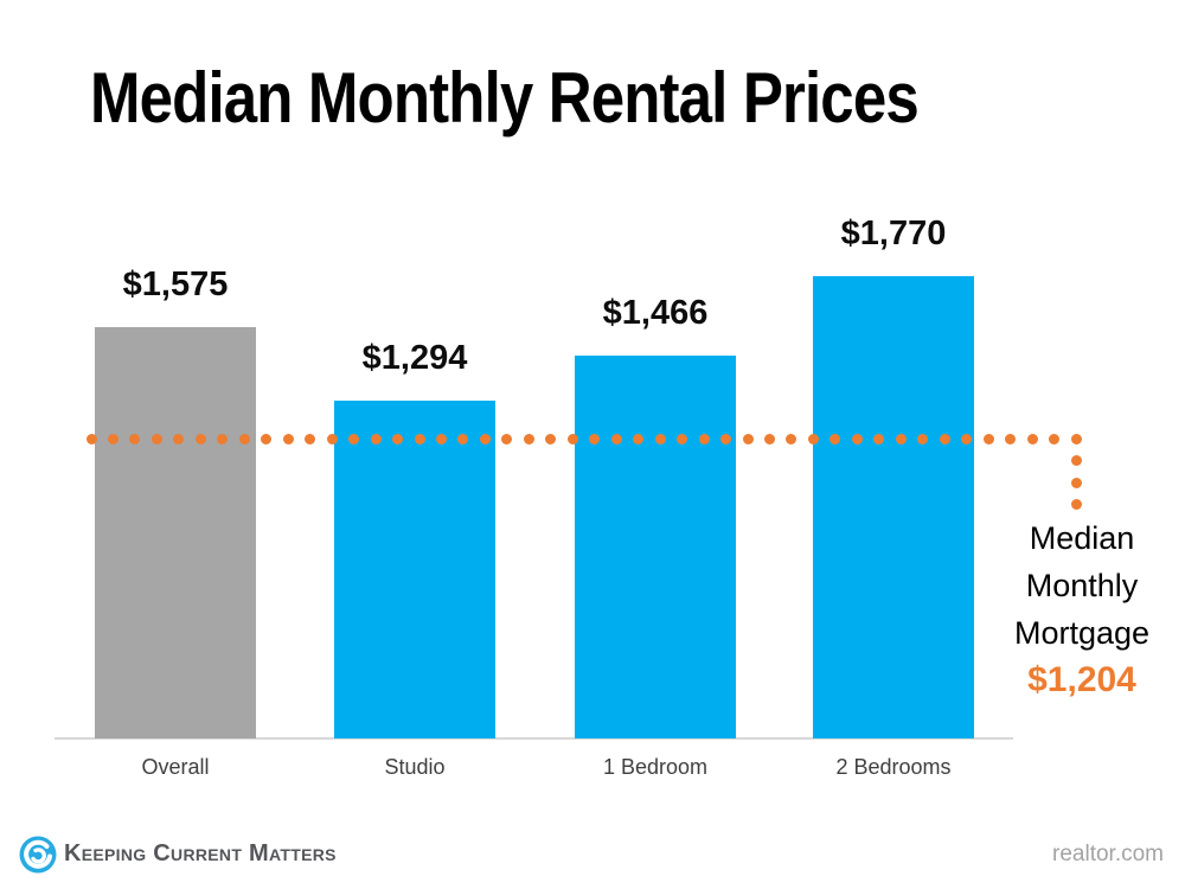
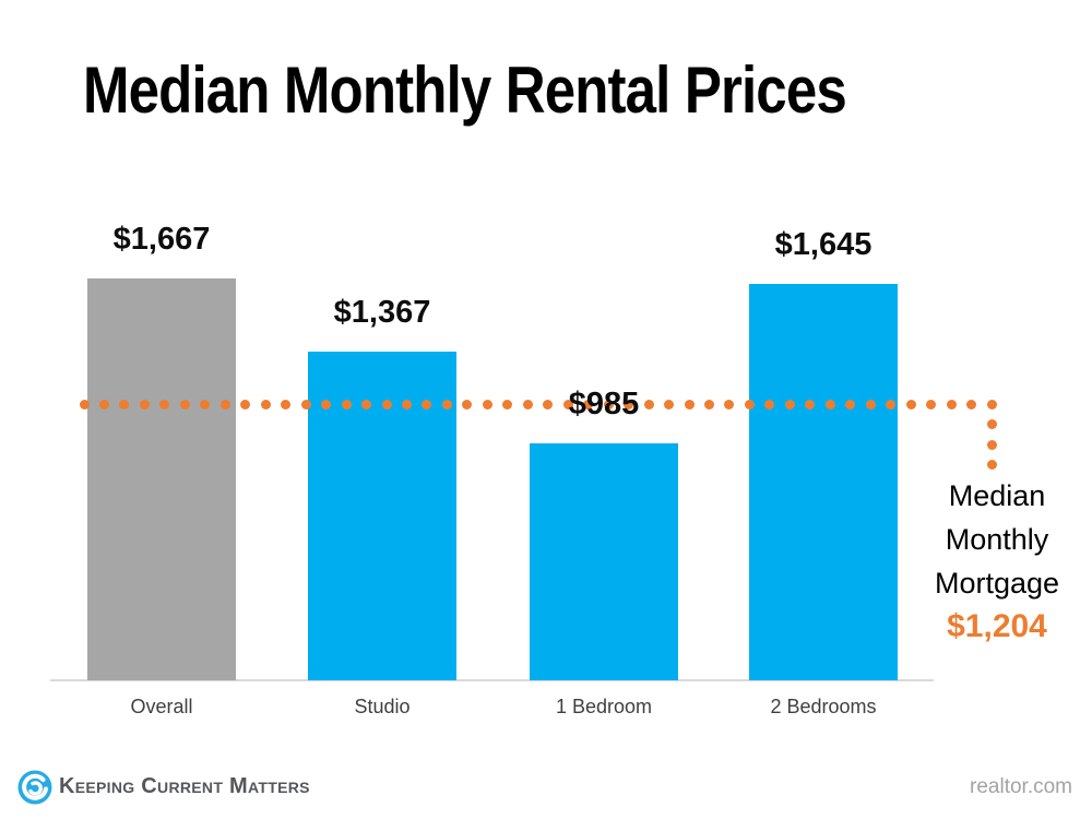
Overall: $1,575 -> $1,667
Studio: $1,294 -> $1,367
1 Bedroom: $1,466 -> $985
2 Bedrooms: $1,770 -> $1,645
